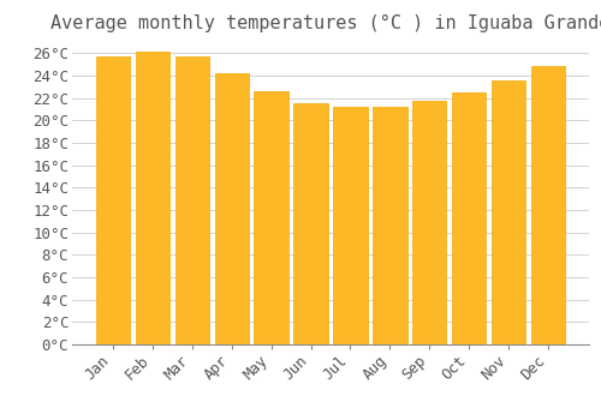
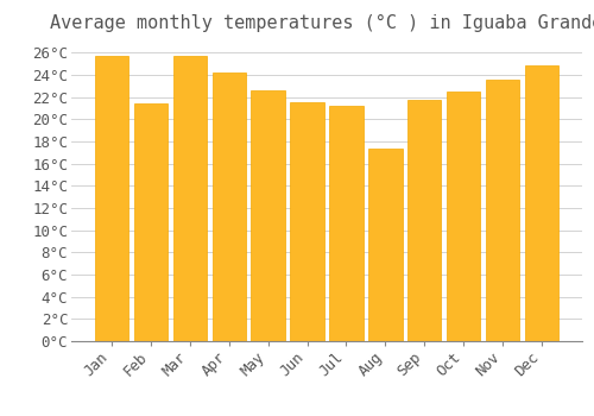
Feb: 26.1°C -> 21.4°C
Aug: 21.2°C -> 17.4°C
